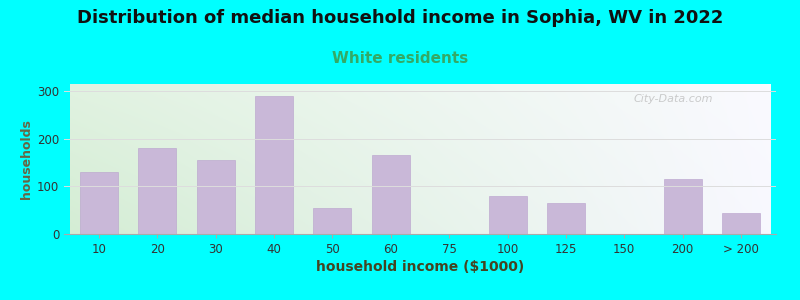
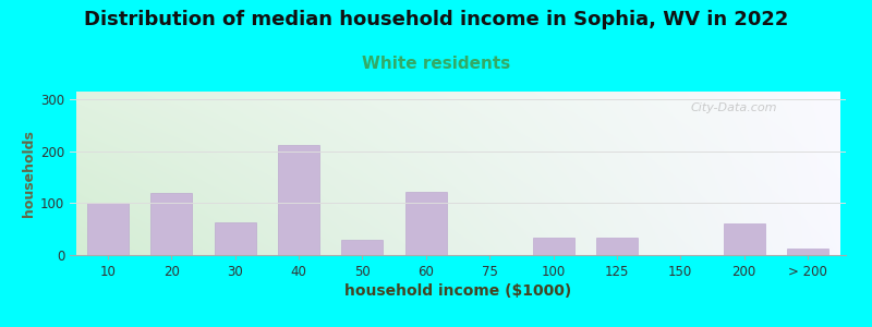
10: 130 -> 100
20: 180 -> 120
30: 155 -> 62
40: 290 -> 213
50: 55 -> 30
60: 165 -> 122
100: 80 -> 33
125: 65 -> 33
200: 115 -> 60
> 200: 45 -> 12
